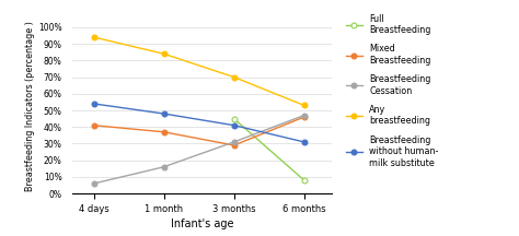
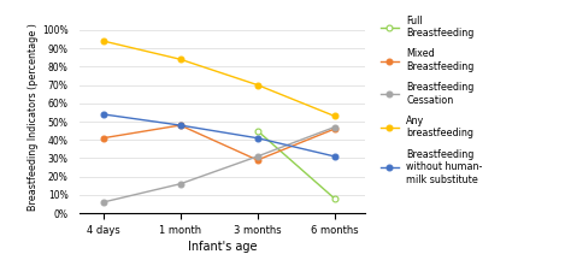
Mixed Breastfeeding/1 month: 37% -> 48%
